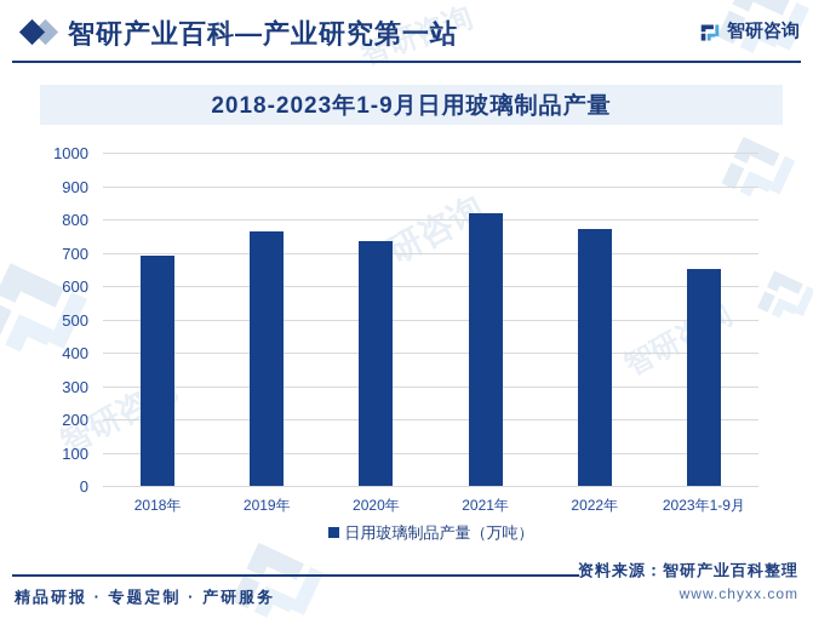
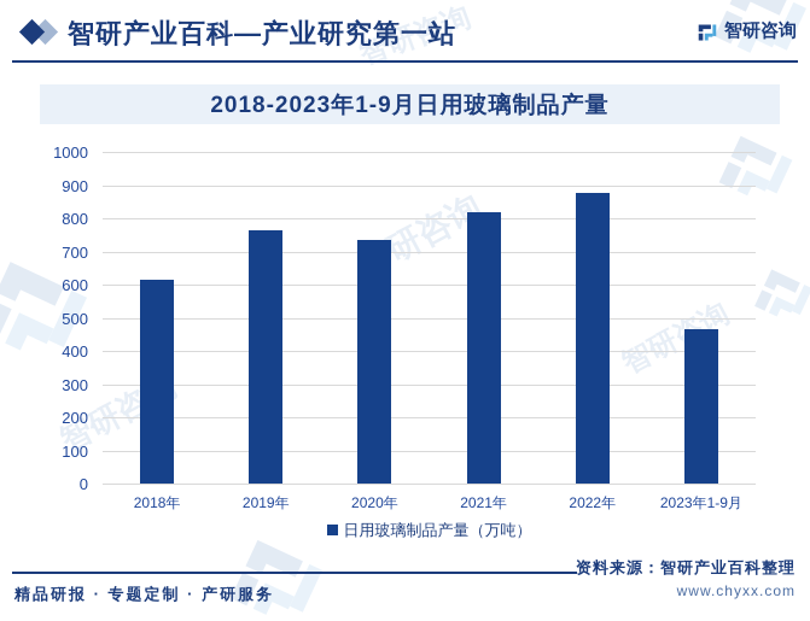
2018年: 690 -> 620
2022年: 770 -> 880
2023年1-9月: 650 -> 470
